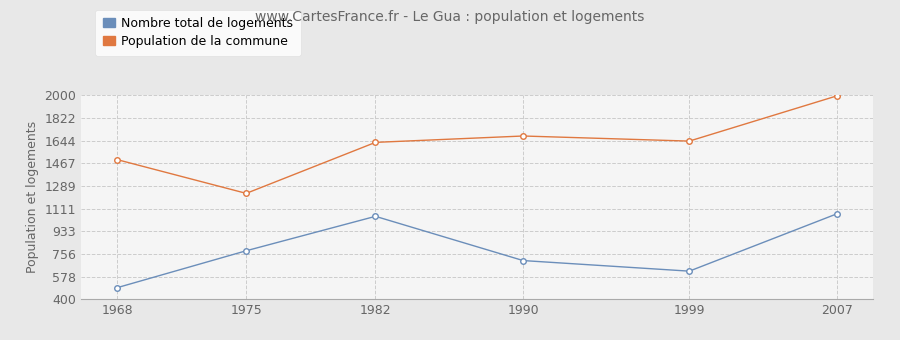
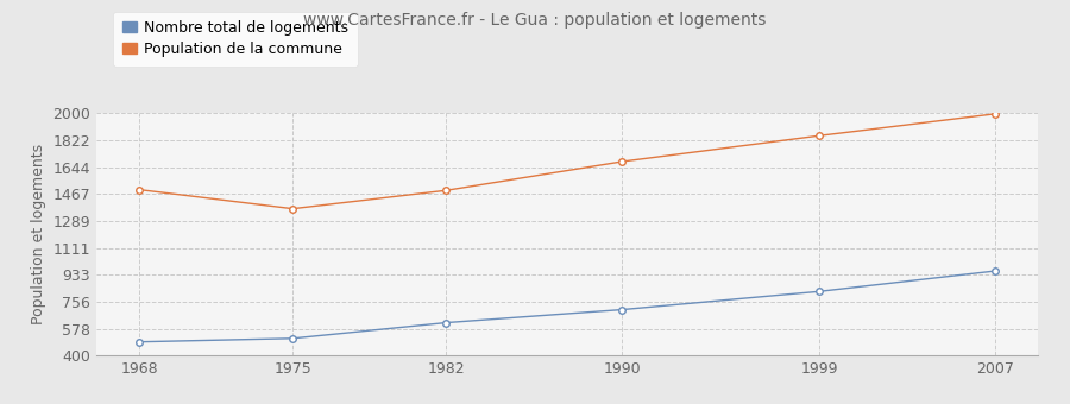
Nombre total de logements/1975: 780 -> 510
Population de la commune/1975: 1230 -> 1370
Nombre total de logements/1982: 1050 -> 620
Population de la commune/1982: 1630 -> 1490
Nombre total de logements/1999: 620 -> 820
Population de la commune/1999: 1640 -> 1850
Nombre total de logements/2007: 1070 -> 960
